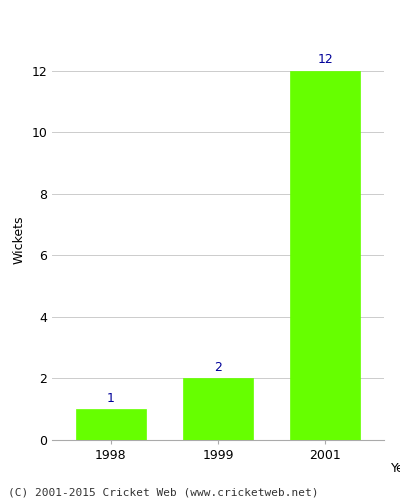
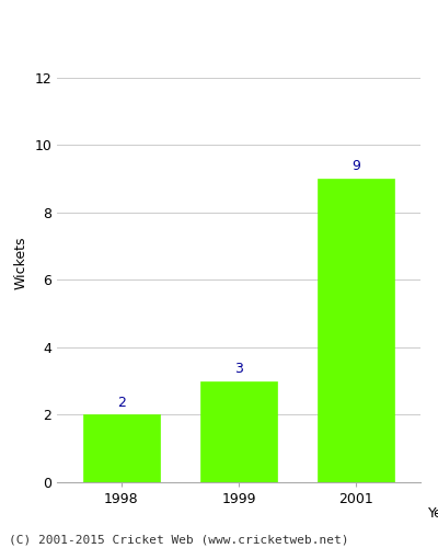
1998: 1 -> 2
1999: 2 -> 3
2001: 12 -> 9
